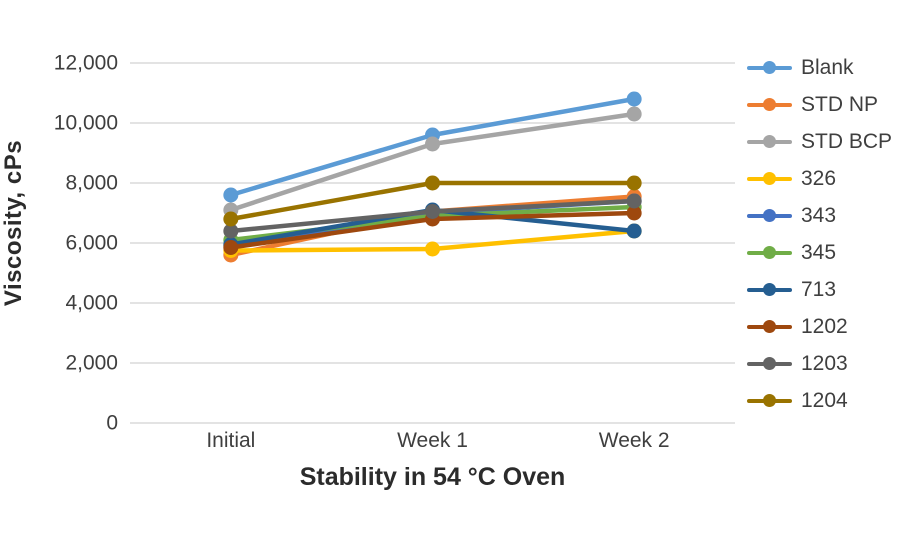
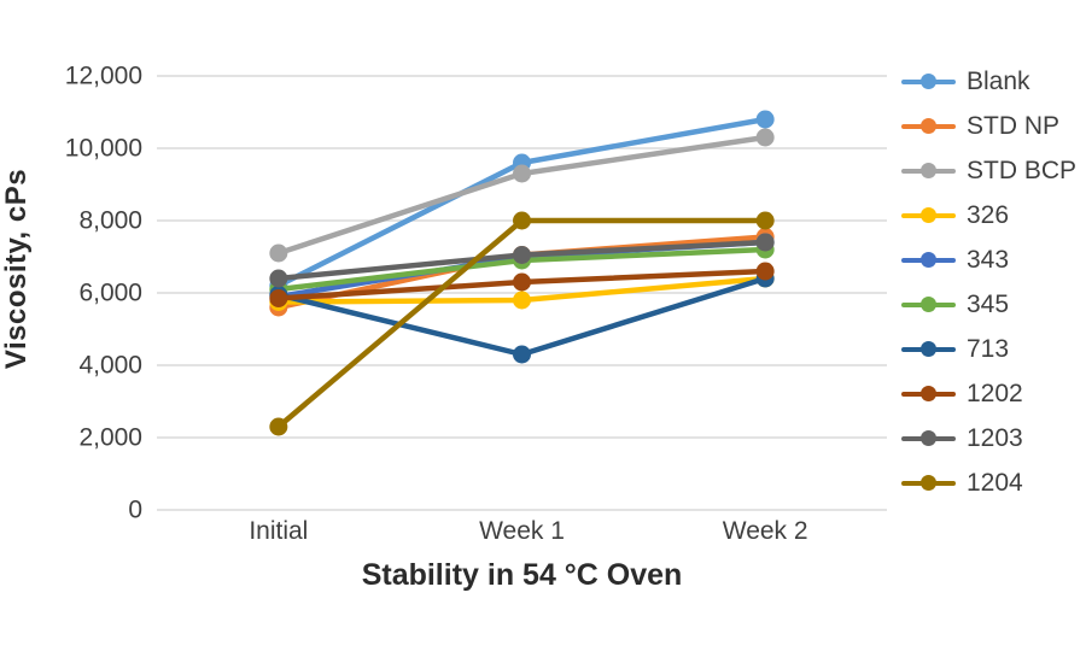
Blank/Initial: 7600 -> 6200
1204/Initial: 6800 -> 2300
713/Week 1: 7100 -> 4300
1202/Week 1: 6800 -> 6300
1202/Week 2: 7000 -> 6600
